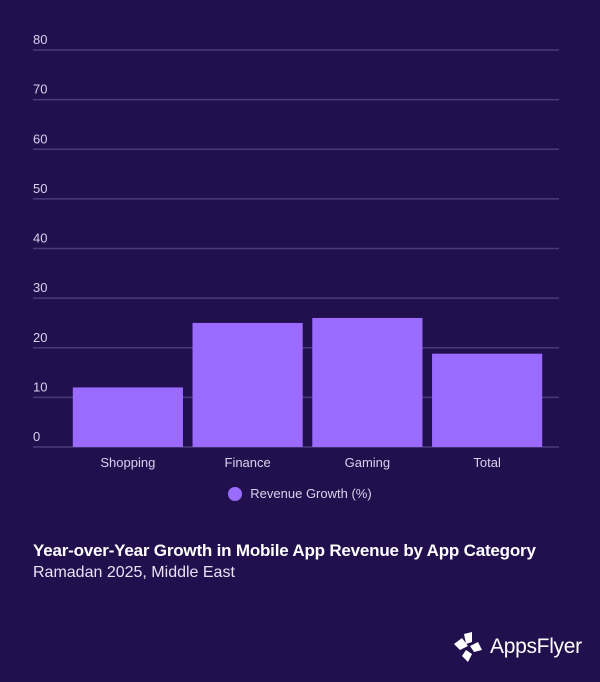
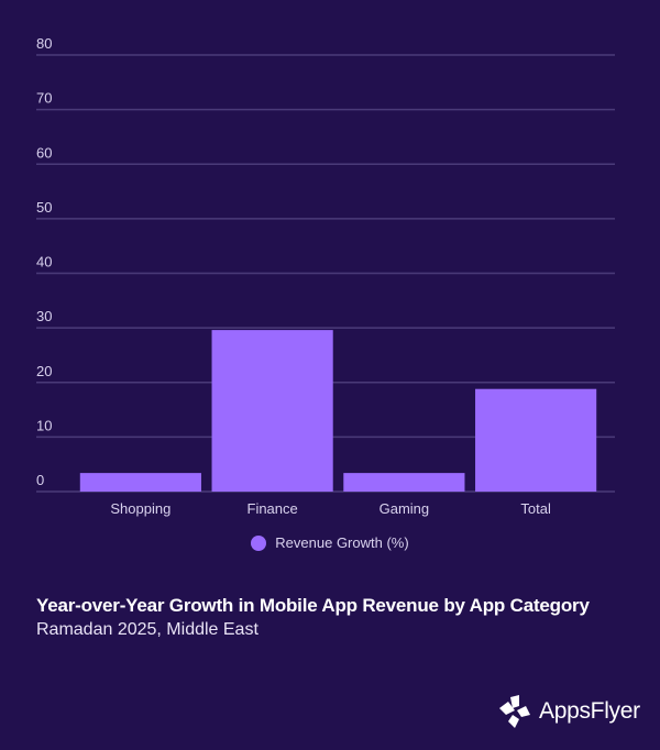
Shopping: 12 -> 3
Finance: 25 -> 30
Gaming: 26 -> 3
